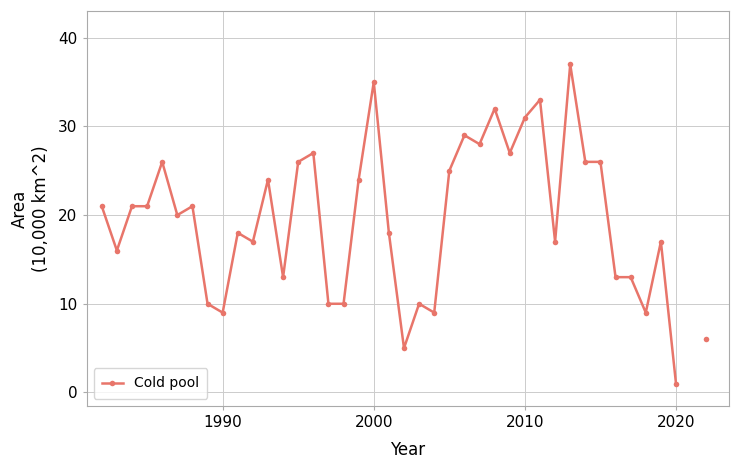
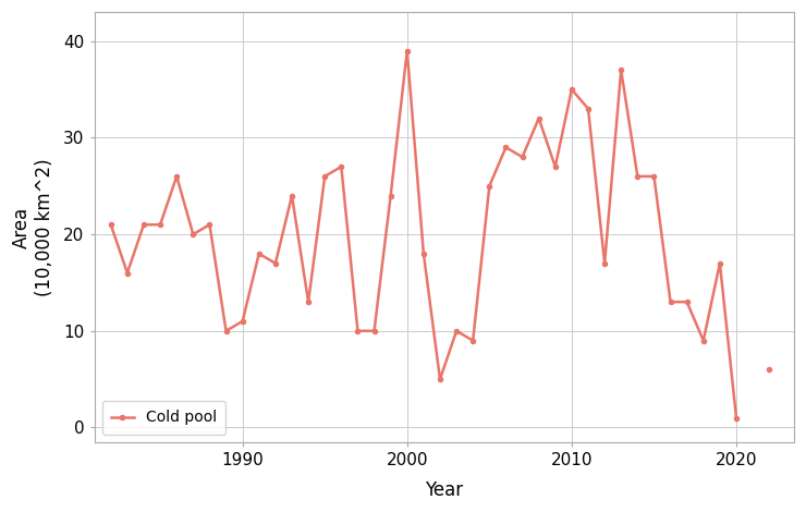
1990: 9 -> 11
2000: 35 -> 39
2010: 31 -> 35
